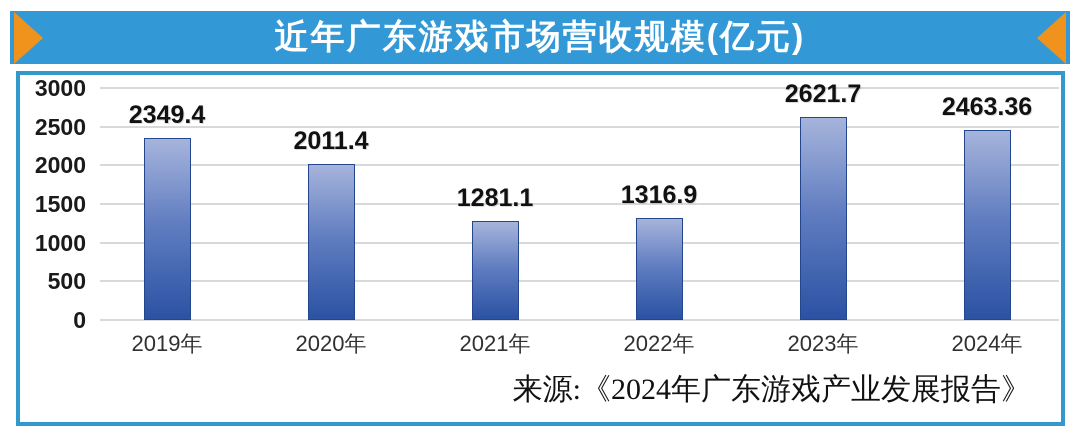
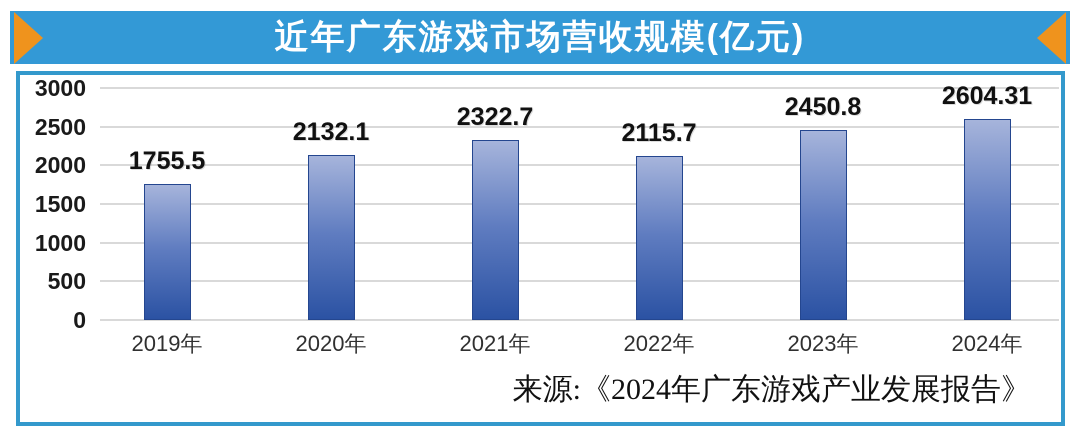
2019年: 2349.4 -> 1755.5
2020年: 2011.4 -> 2132.1
2021年: 1281.1 -> 2322.7
2022年: 1316.9 -> 2115.7
2023年: 2621.7 -> 2450.8
2024年: 2463.36 -> 2604.31
